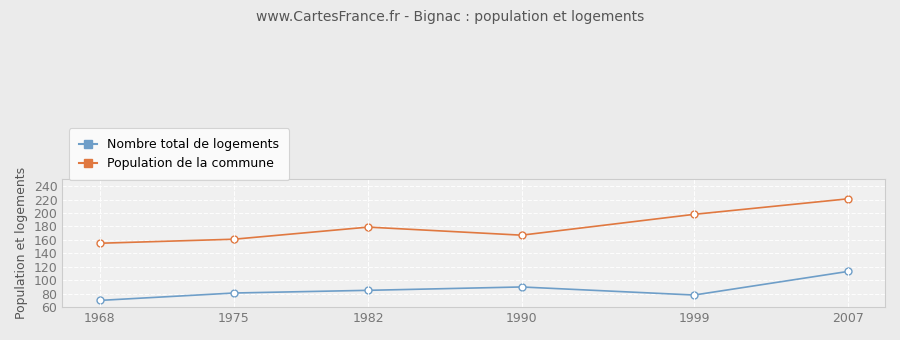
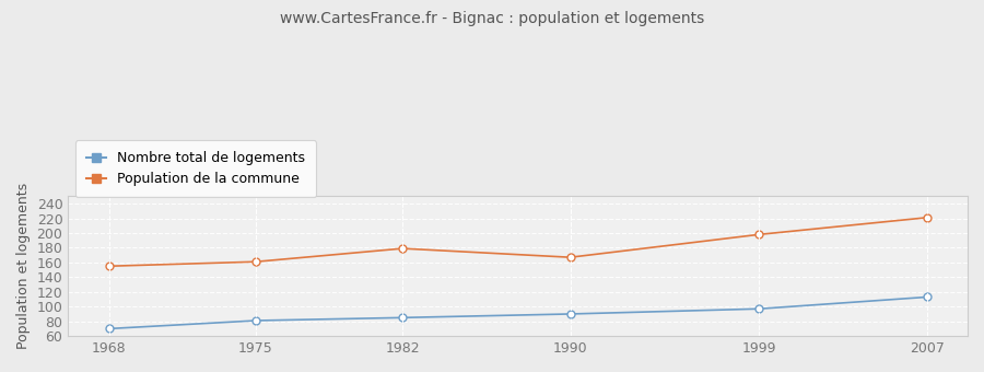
Nombre total de logements/1999: 78 -> 97
